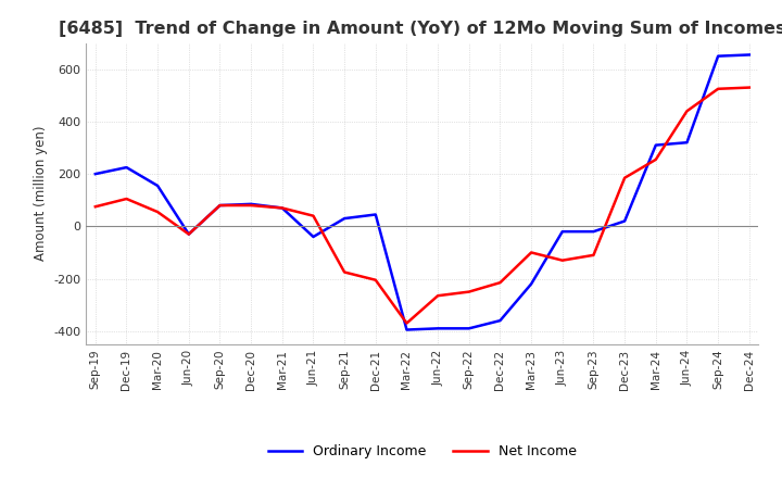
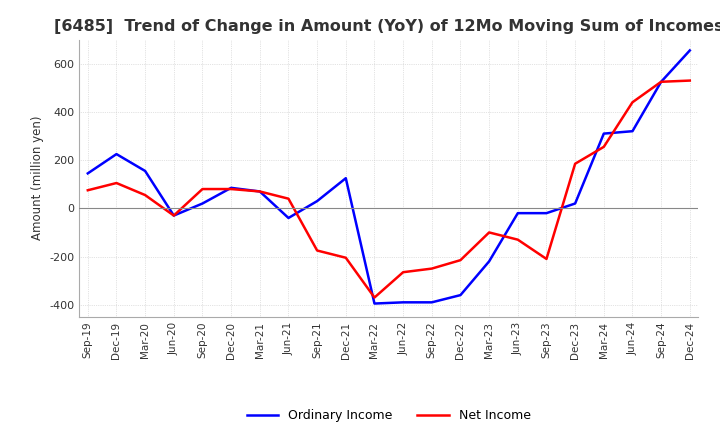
Ordinary Income/Sep-19: 200 -> 145
Ordinary Income/Sep-20: 80 -> 20
Ordinary Income/Dec-21: 45 -> 125
Net Income/Sep-23: -110 -> -210
Ordinary Income/Sep-24: 650 -> 525
